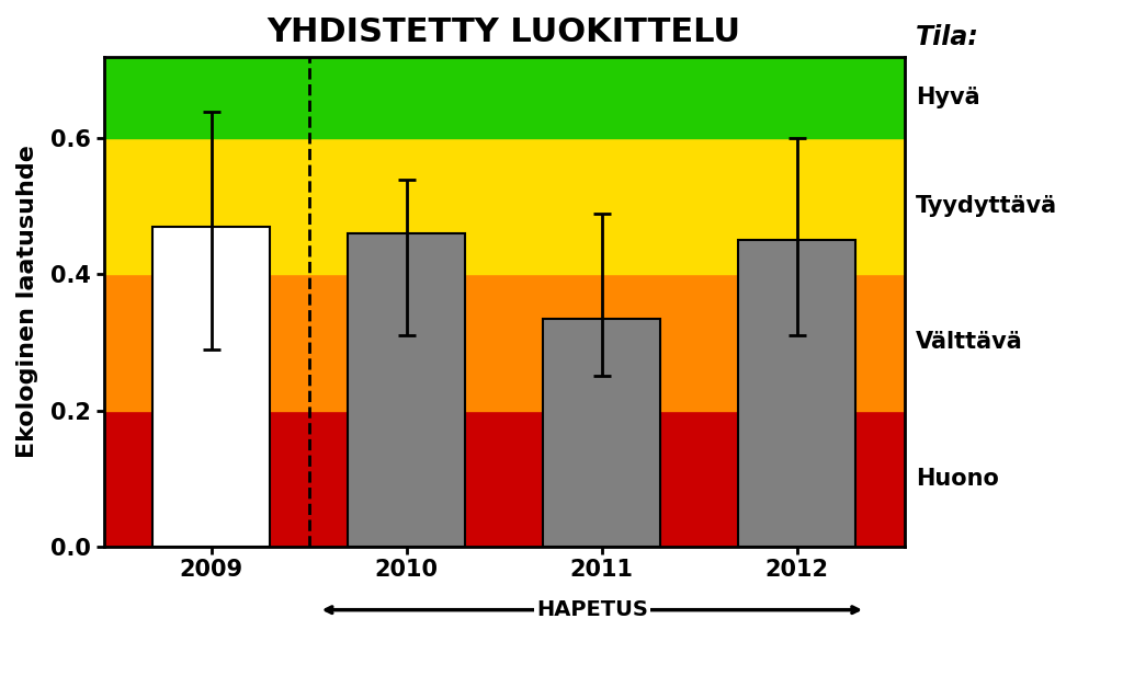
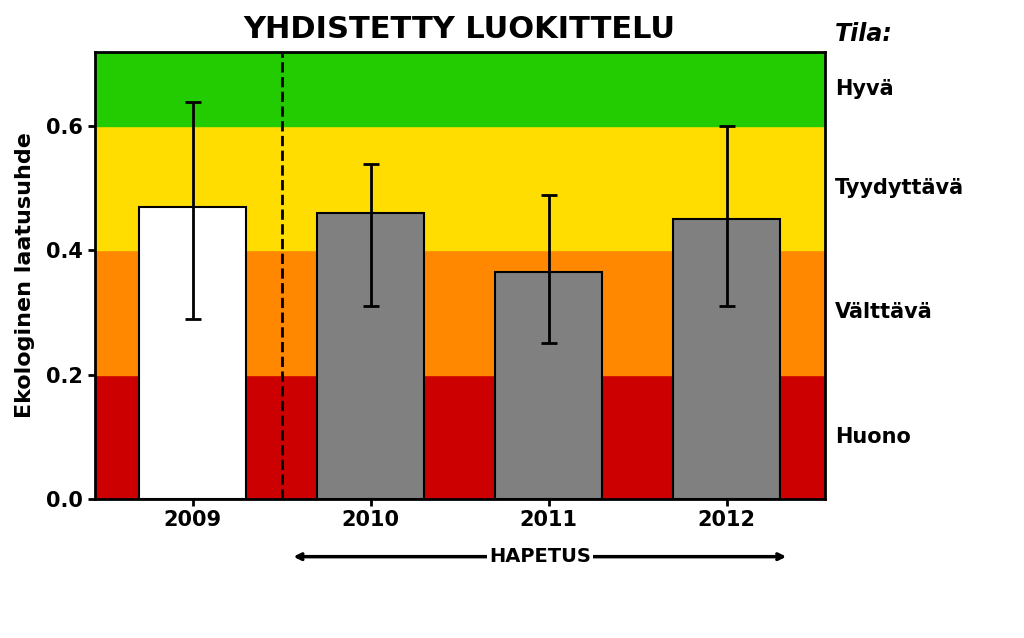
2011: 0.335 -> 0.366
